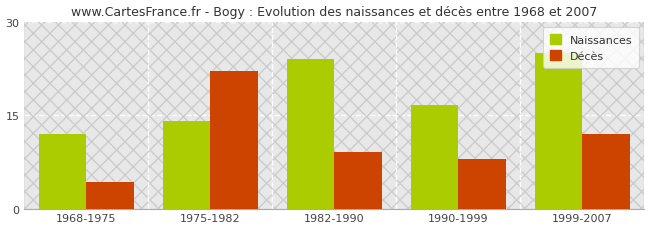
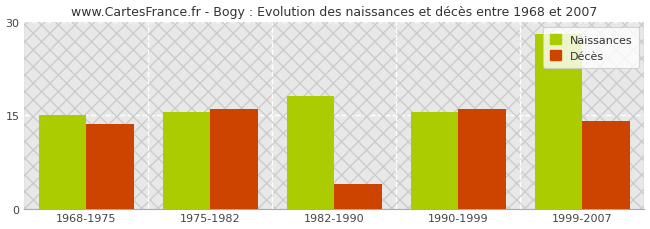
Naissances/1968-1975: 12.0 -> 15.0
Décès/1968-1975: 4.2 -> 13.5
Naissances/1975-1982: 14.0 -> 15.5
Décès/1975-1982: 22.0 -> 16.0
Naissances/1982-1990: 24.0 -> 18.0
Décès/1982-1990: 9.0 -> 4.0
Naissances/1990-1999: 16.6 -> 15.5
Décès/1990-1999: 8.0 -> 16.0
Naissances/1999-2007: 25.0 -> 28.0
Décès/1999-2007: 12.0 -> 14.0
